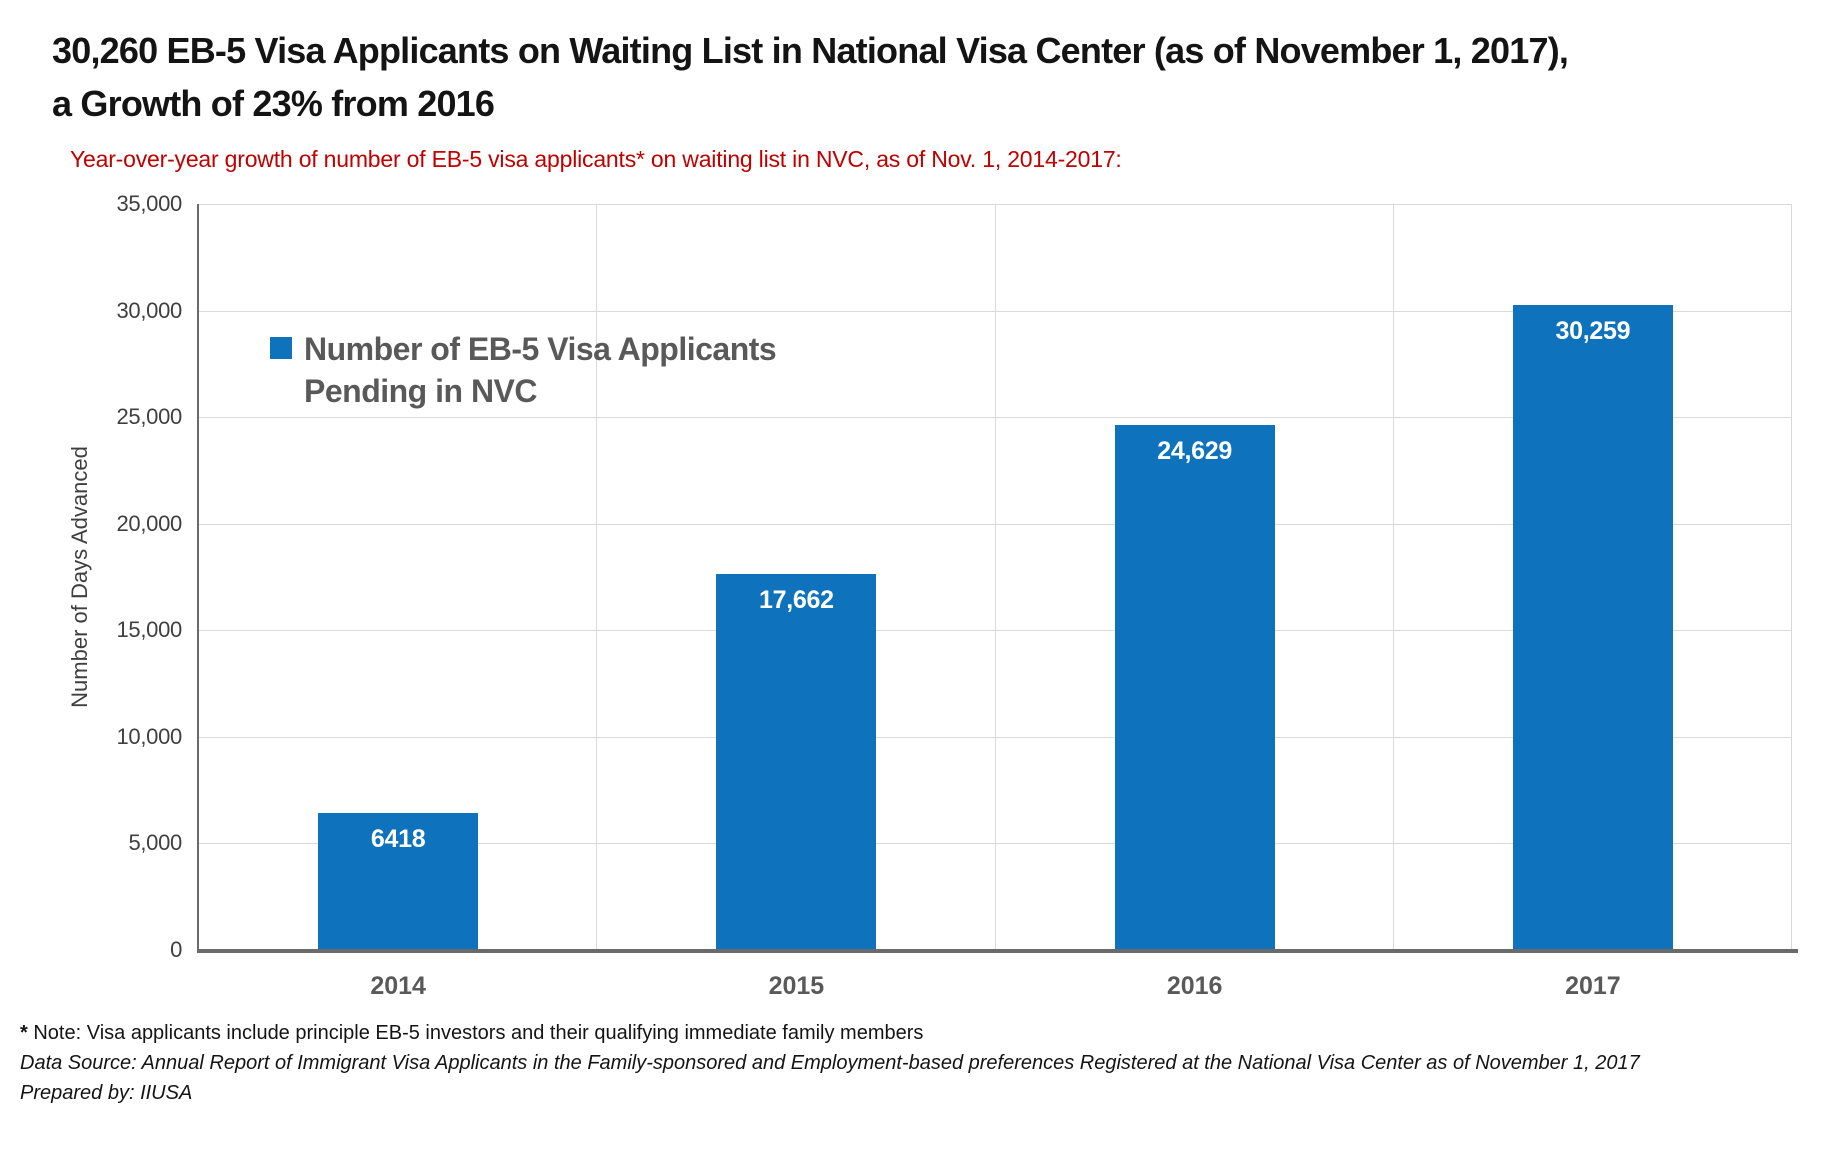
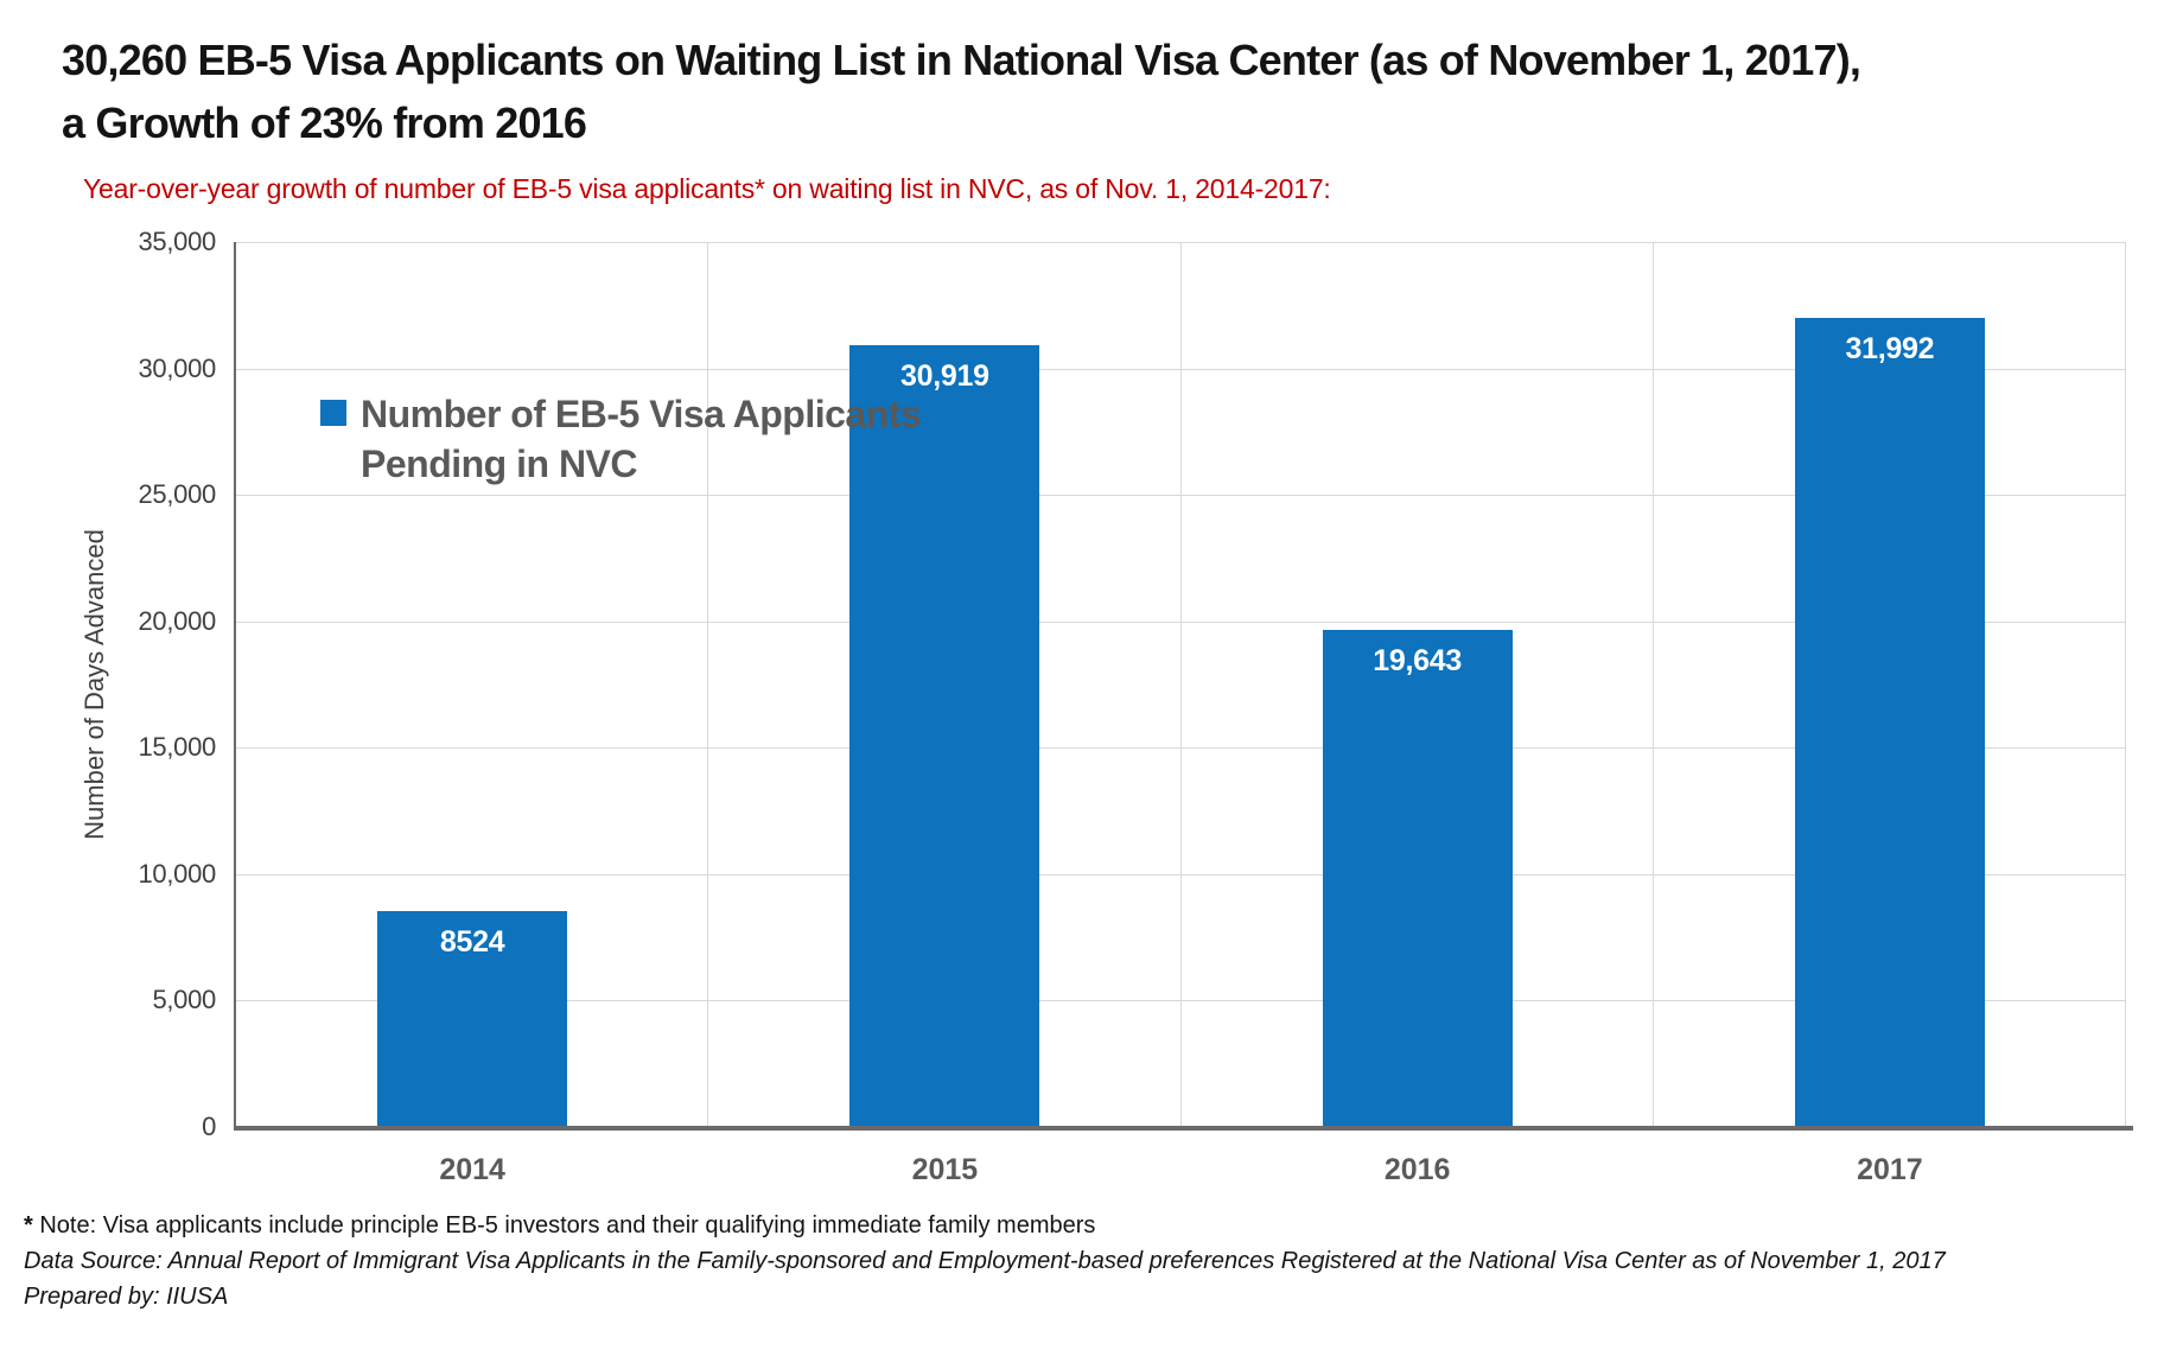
2014: 6418 -> 8524
2015: 17,662 -> 30,919
2016: 24,629 -> 19,643
2017: 30,259 -> 31,992
